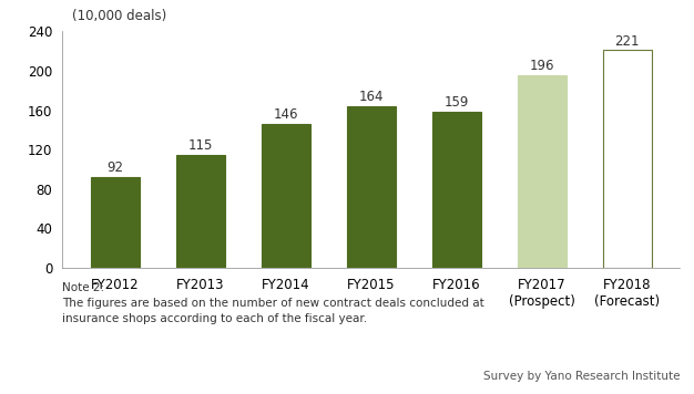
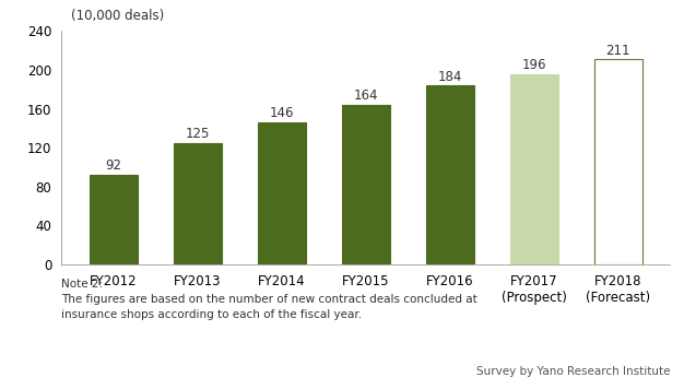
FY2013: 115 -> 125
FY2016: 159 -> 184
FY2018 (Forecast): 221 -> 211
